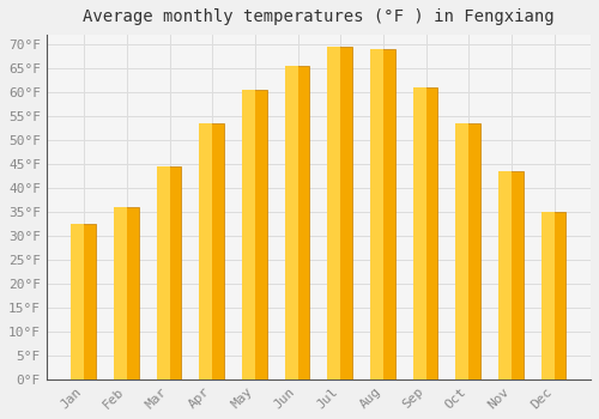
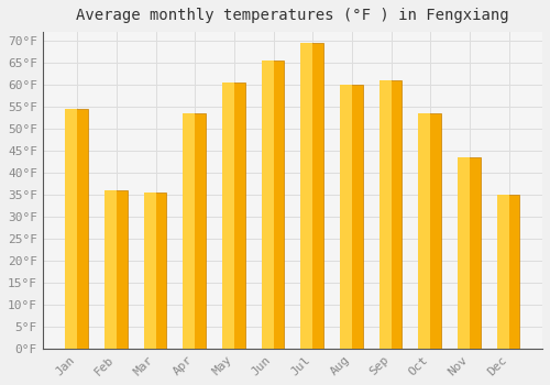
Jan: 32.5°F -> 54.5°F
Mar: 44.5°F -> 35.5°F
Aug: 69.0°F -> 60.0°F
